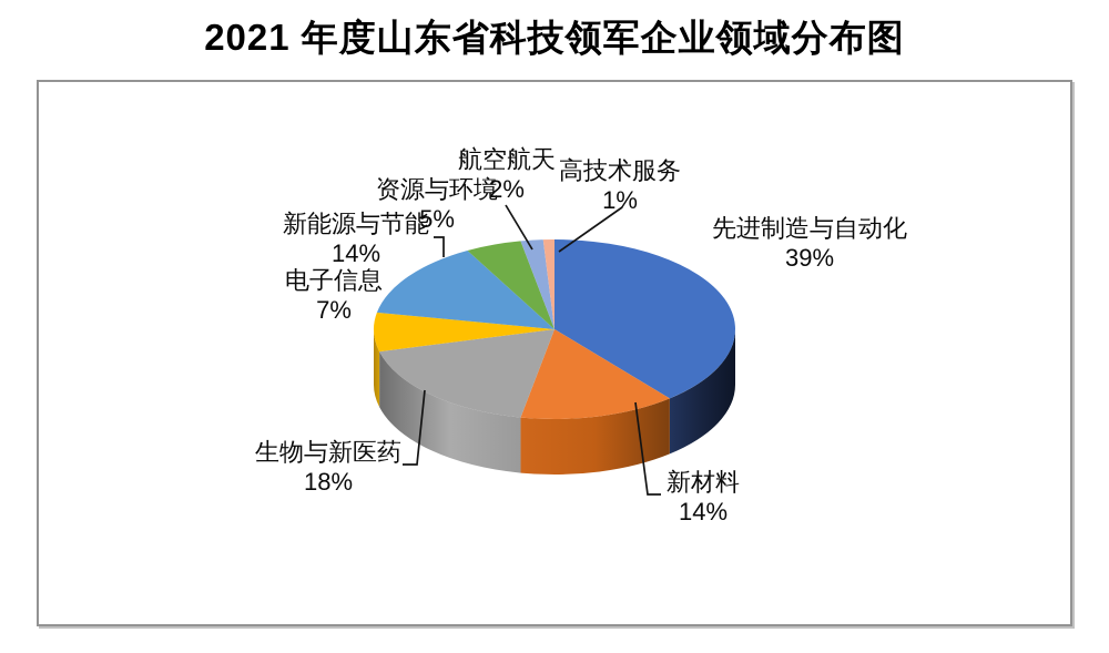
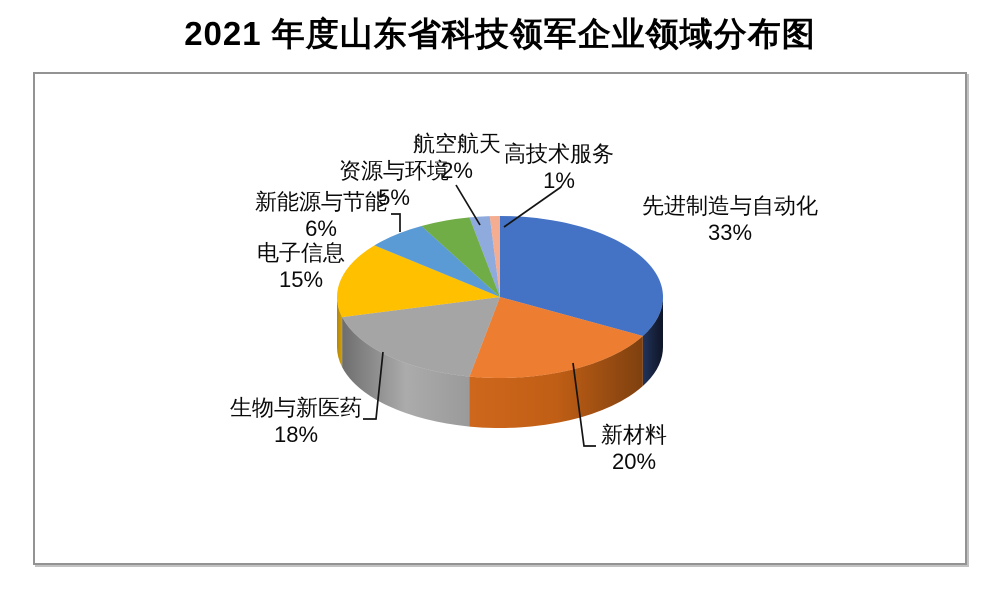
先进制造与自动化: 39% -> 33%
新材料: 14% -> 20%
电子信息: 7% -> 15%
新能源与节能: 14% -> 6%
